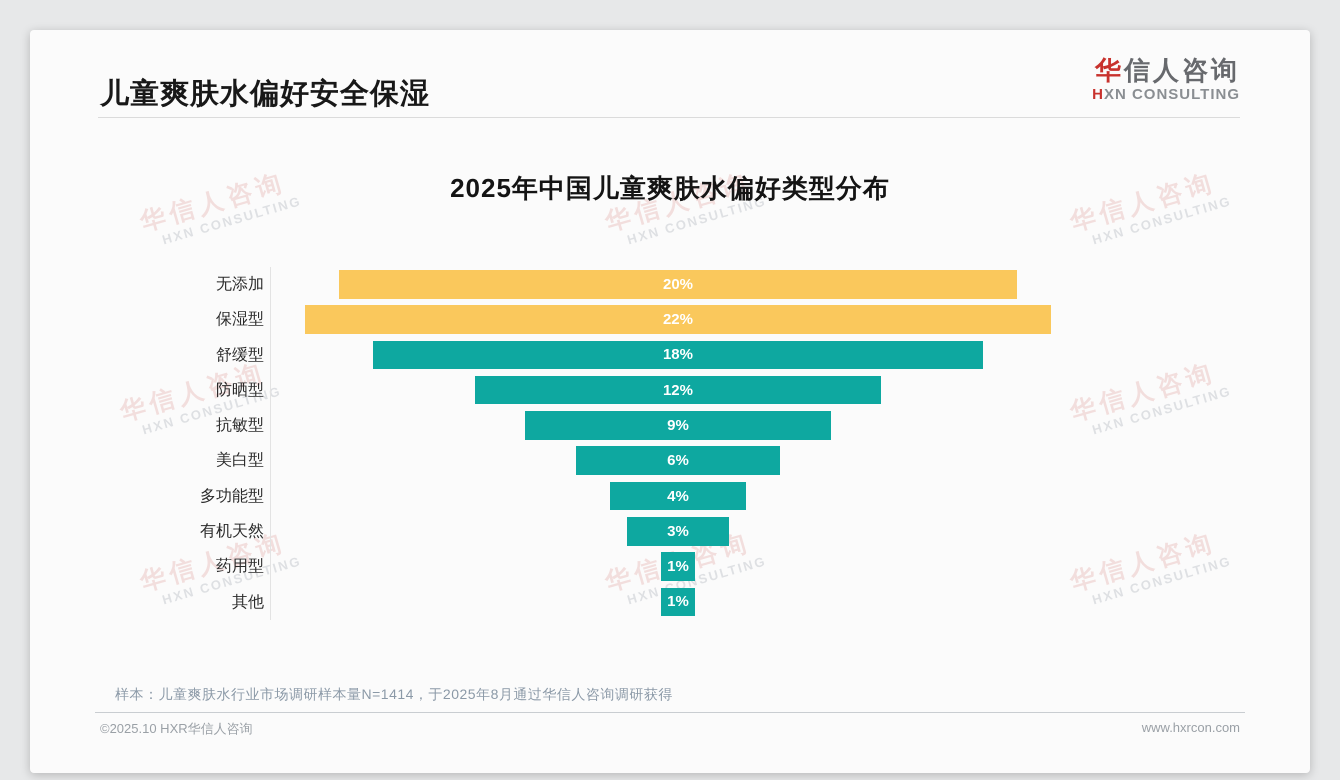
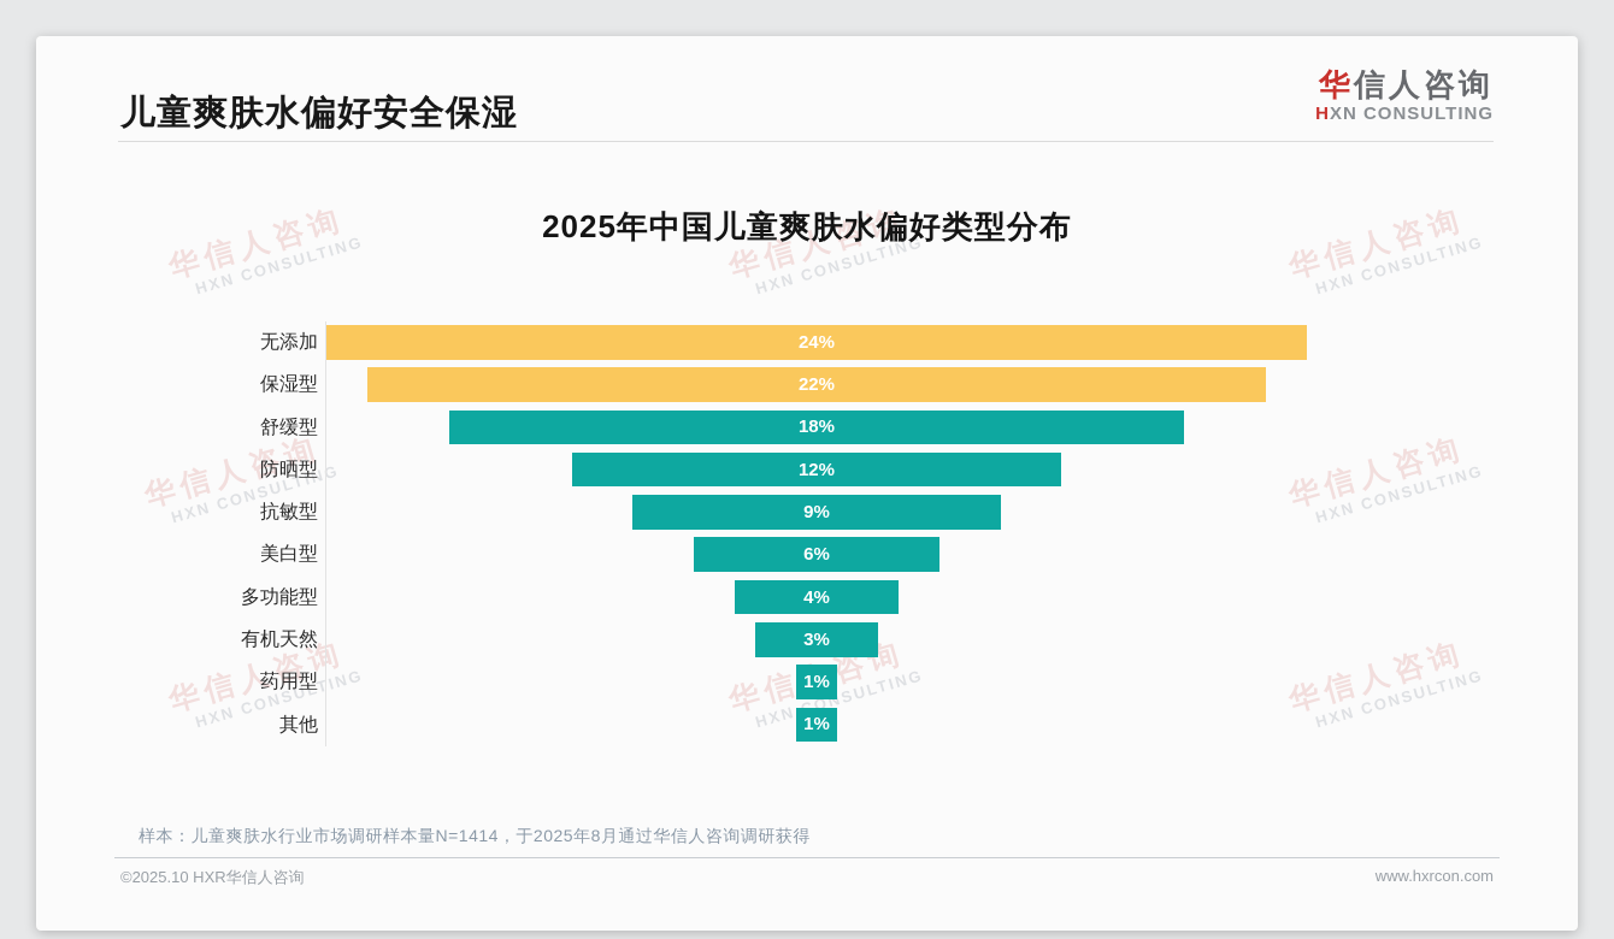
无添加: 20% -> 24%
